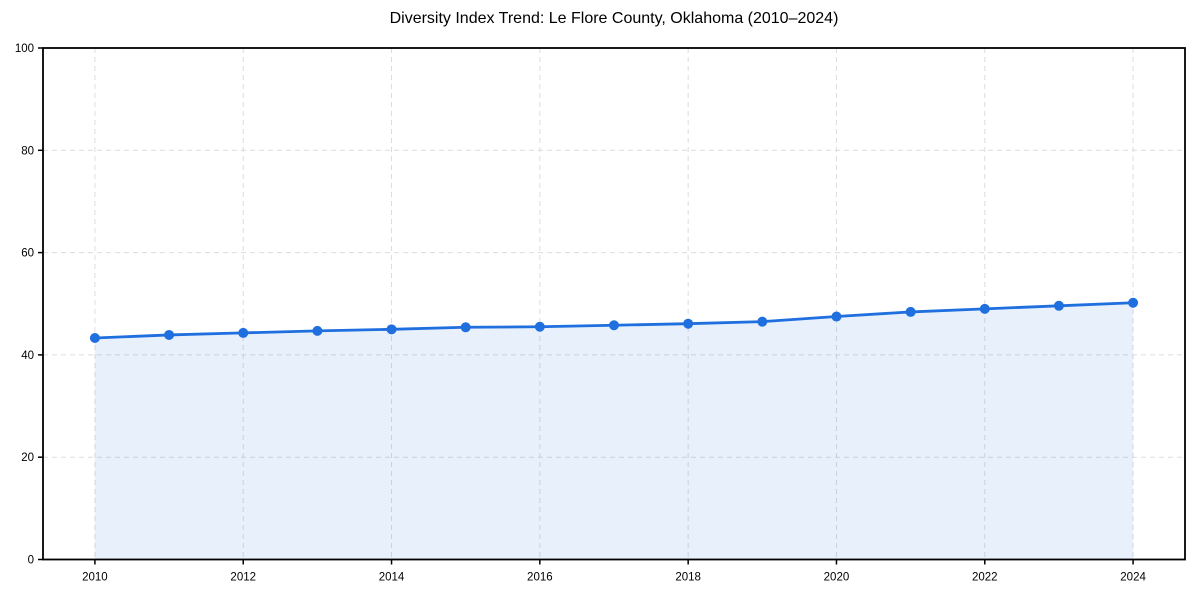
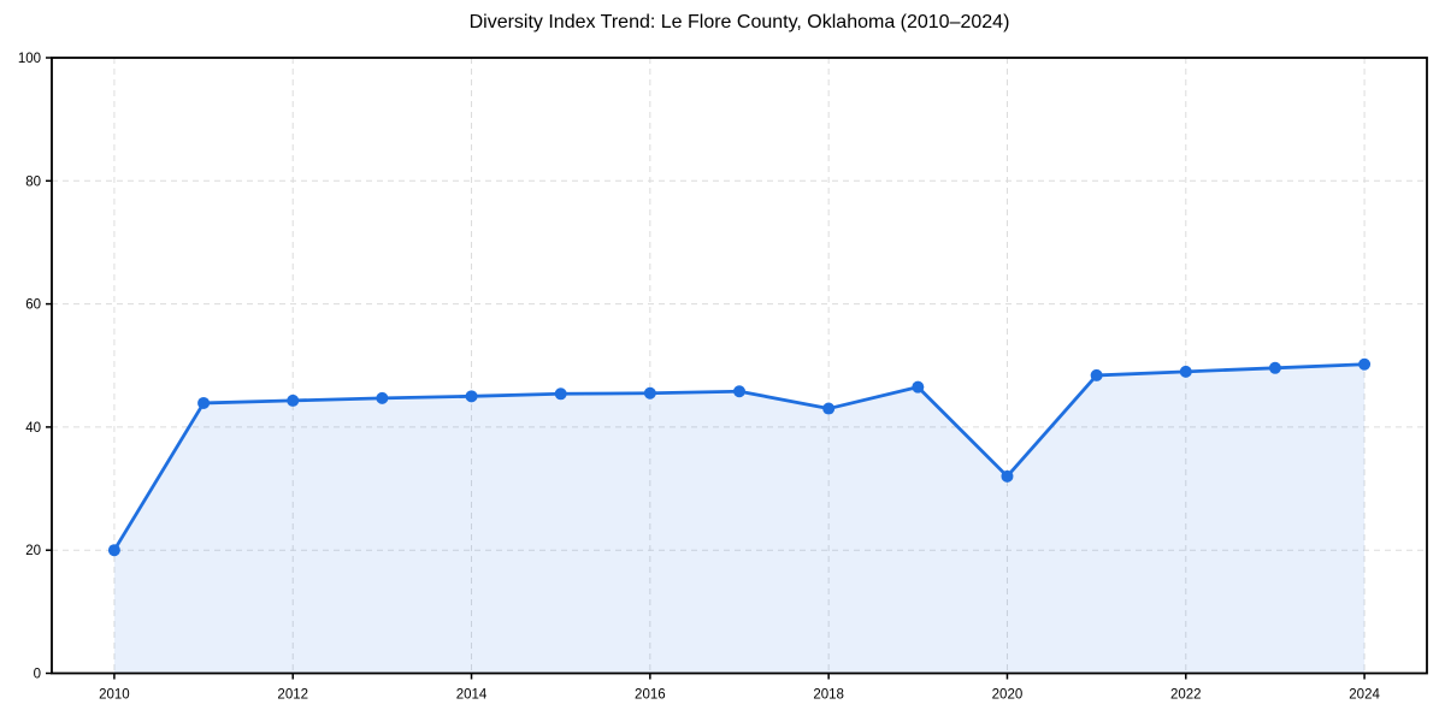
2010: 43 -> 20
2018: 46 -> 43
2020: 48 -> 32
